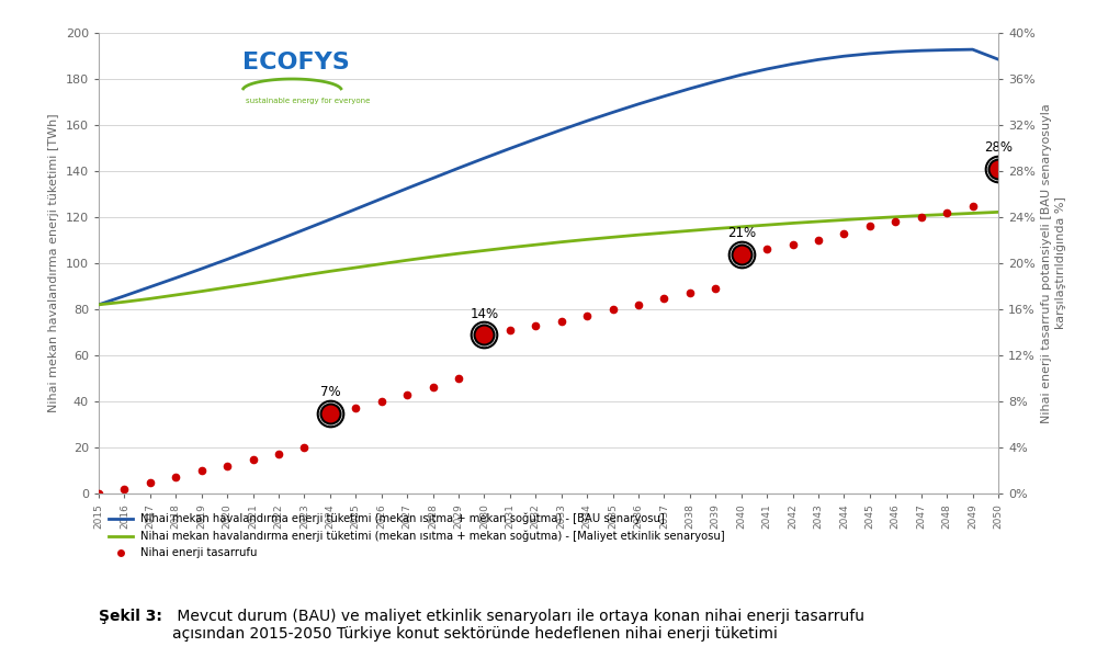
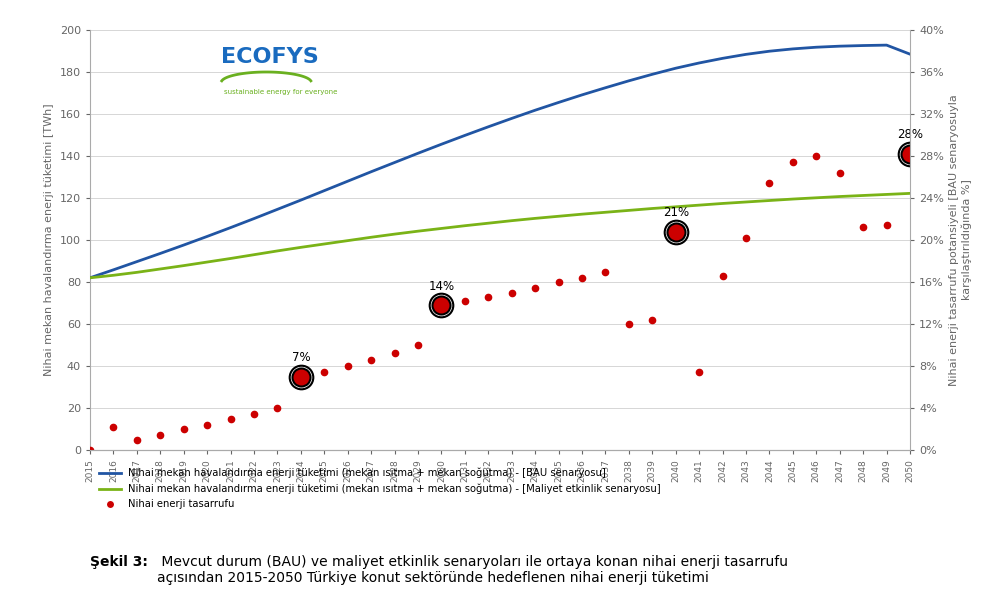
Nihai enerji tasarrufu/2016: 2 -> 11
Nihai enerji tasarrufu/2038: 87 -> 60
Nihai enerji tasarrufu/2039: 89 -> 62
Nihai enerji tasarrufu/2041: 106 -> 37
Nihai enerji tasarrufu/2042: 108 -> 83
Nihai enerji tasarrufu/2043: 110 -> 101
Nihai enerji tasarrufu/2044: 113 -> 127
Nihai enerji tasarrufu/2045: 116 -> 137
Nihai enerji tasarrufu/2046: 118 -> 140
Nihai enerji tasarrufu/2047: 120 -> 132
Nihai enerji tasarrufu/2048: 122 -> 106
Nihai enerji tasarrufu/2049: 125 -> 107
